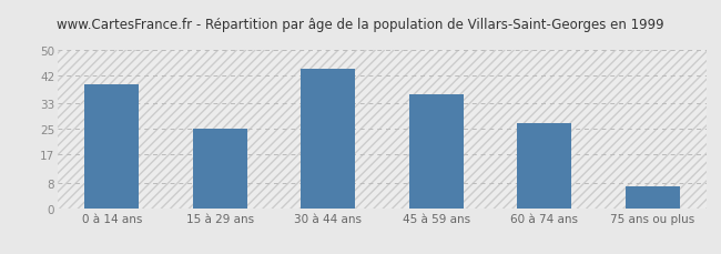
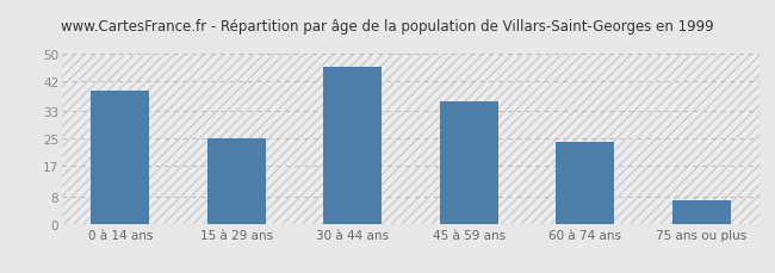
30 à 44 ans: 44 -> 46
60 à 74 ans: 27 -> 24
